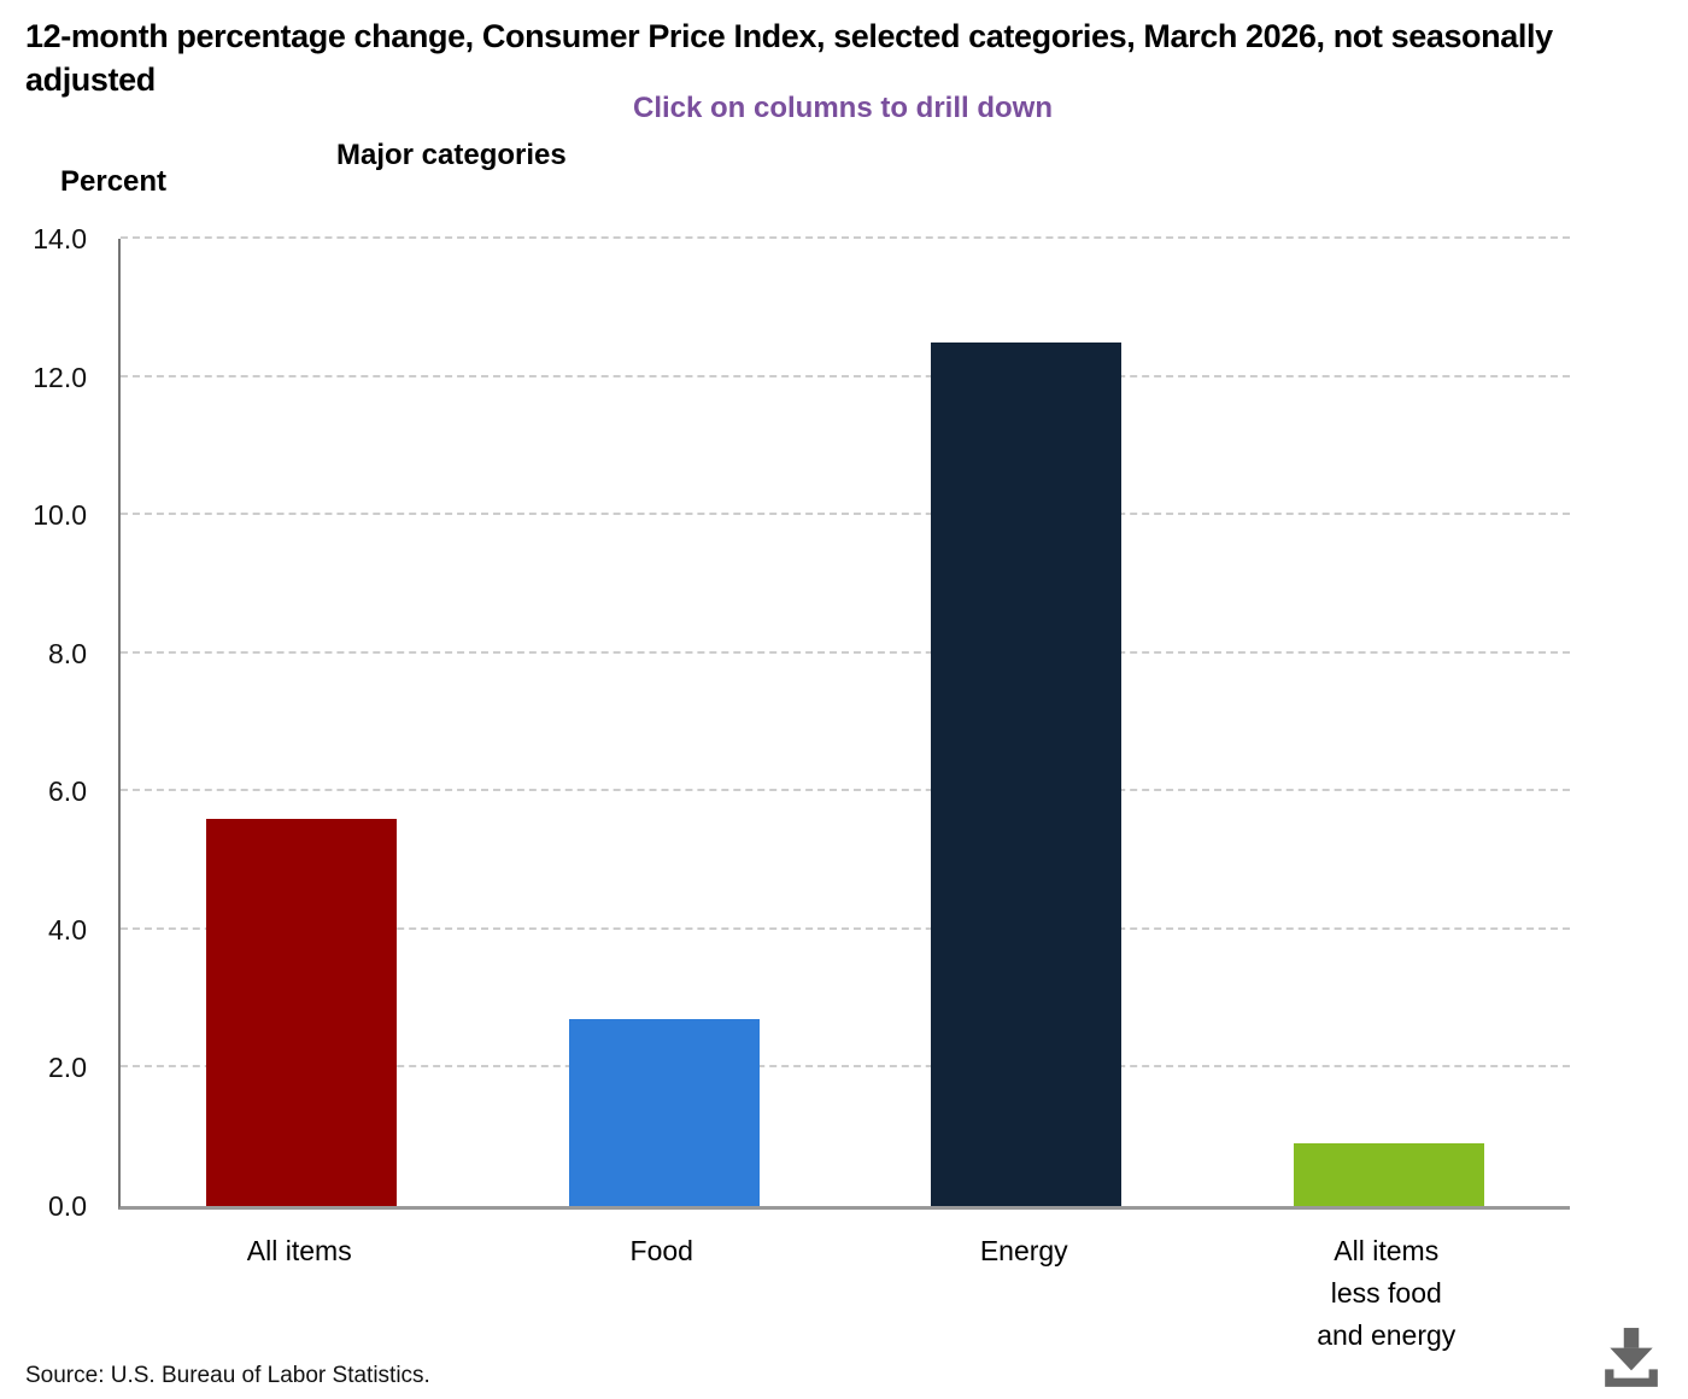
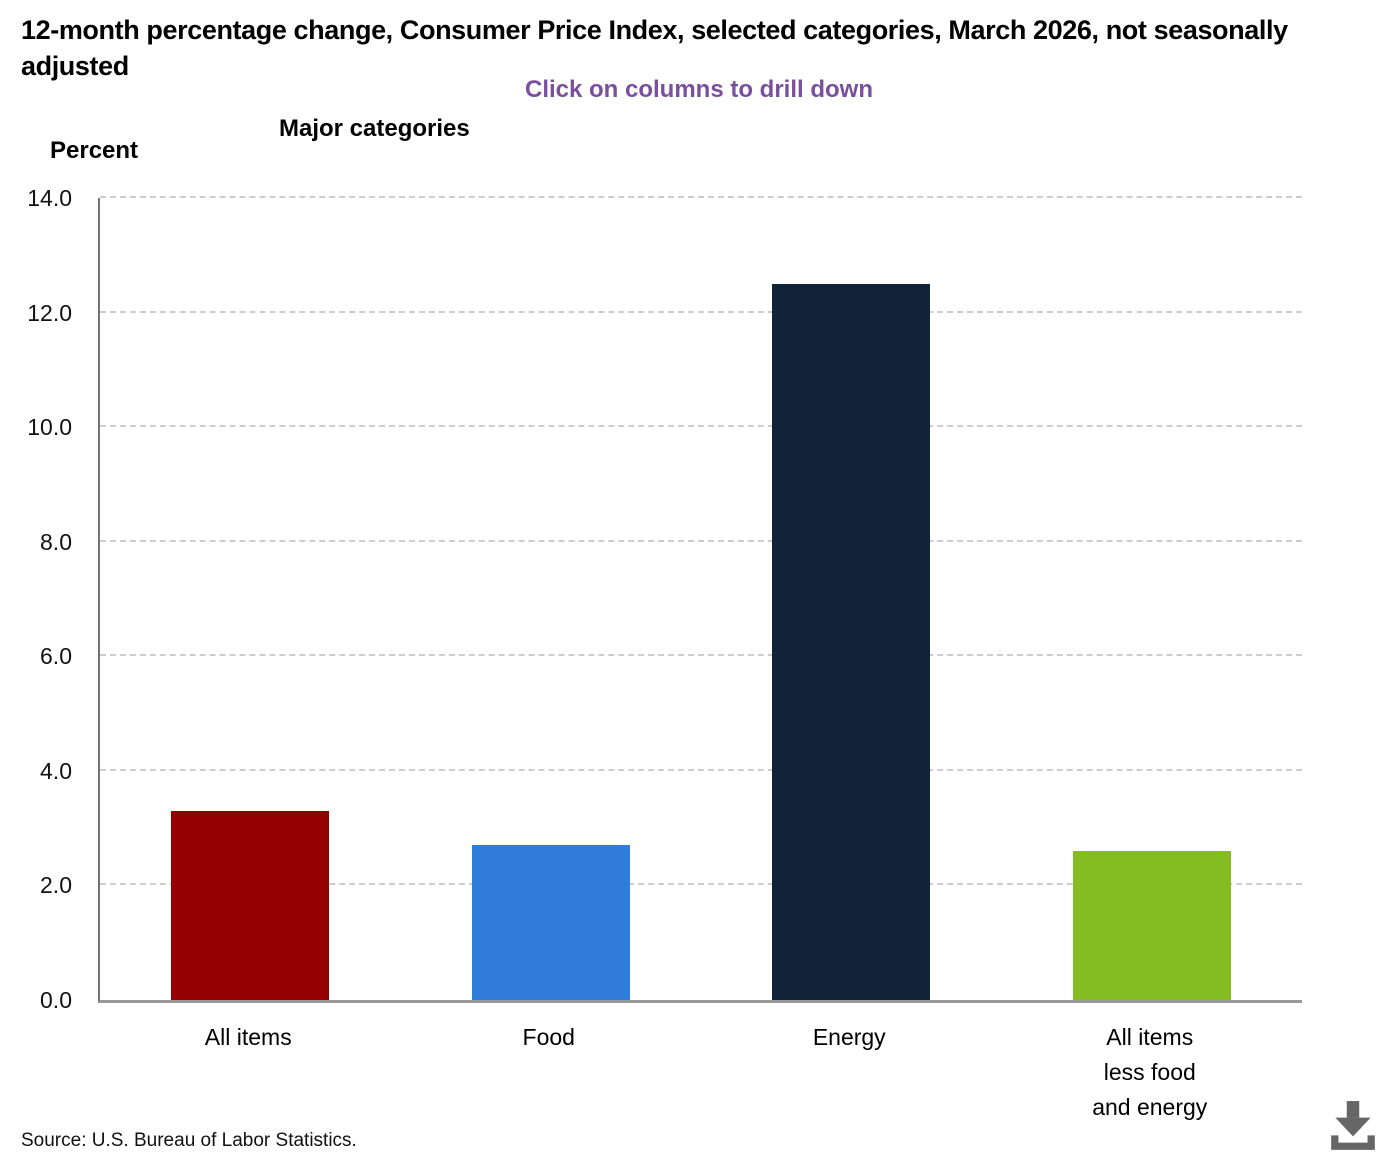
All items: 5.6 -> 3.3
All items less food and energy: 0.9 -> 2.6
